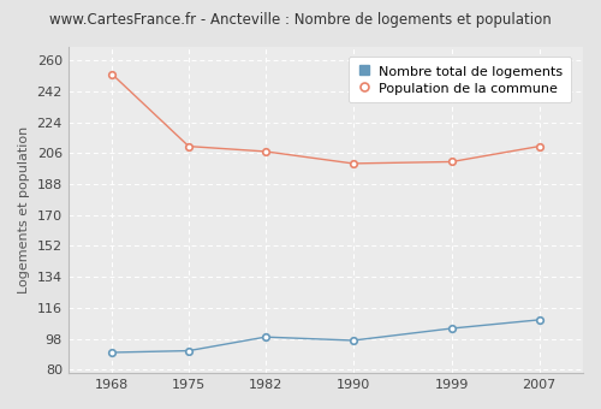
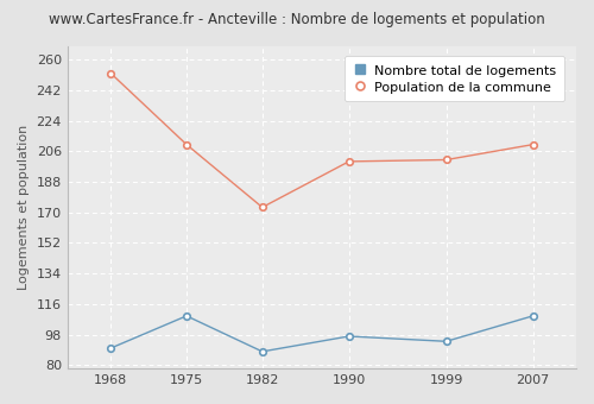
Nombre total de logements/1975: 91 -> 109
Nombre total de logements/1982: 99 -> 88
Population de la commune/1982: 207 -> 173
Nombre total de logements/1999: 104 -> 94
